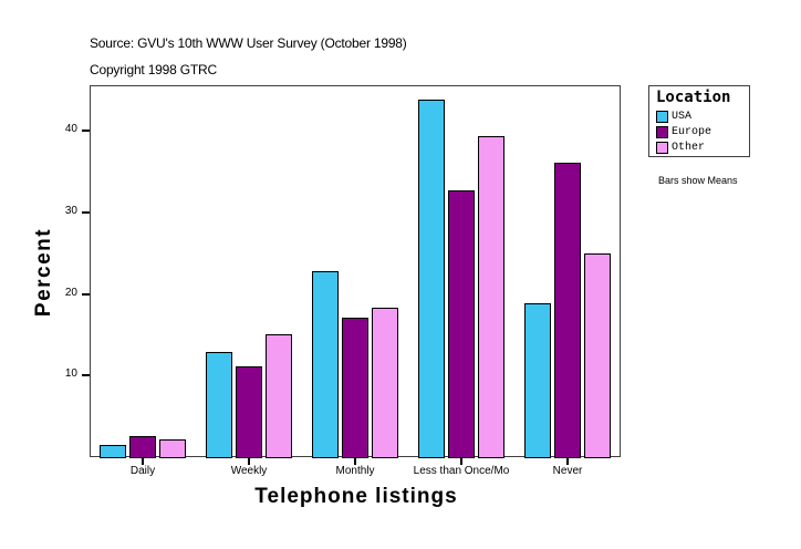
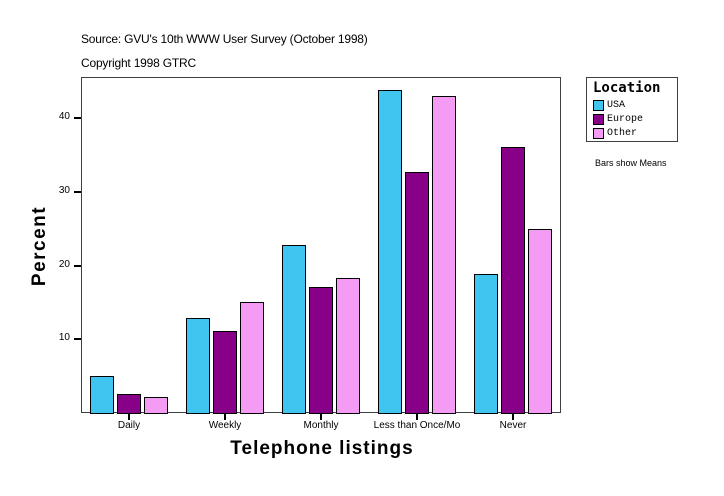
USA/Daily: 2 -> 5
Other/Less than Once/Mo: 39 -> 43
